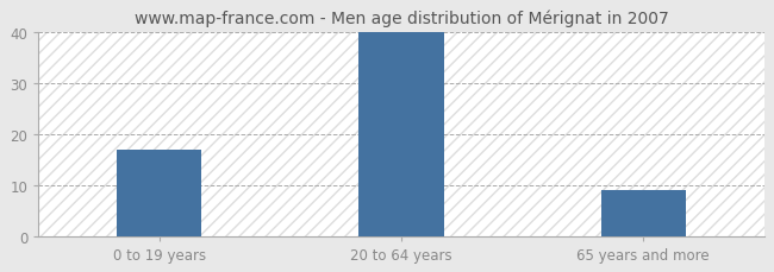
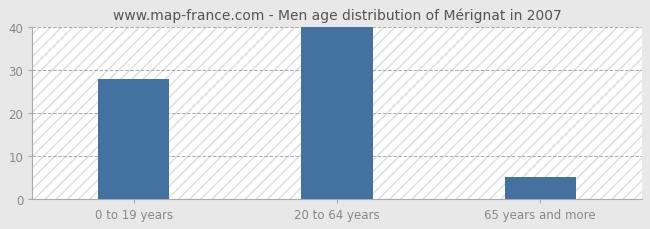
0 to 19 years: 17 -> 28
65 years and more: 9 -> 5
